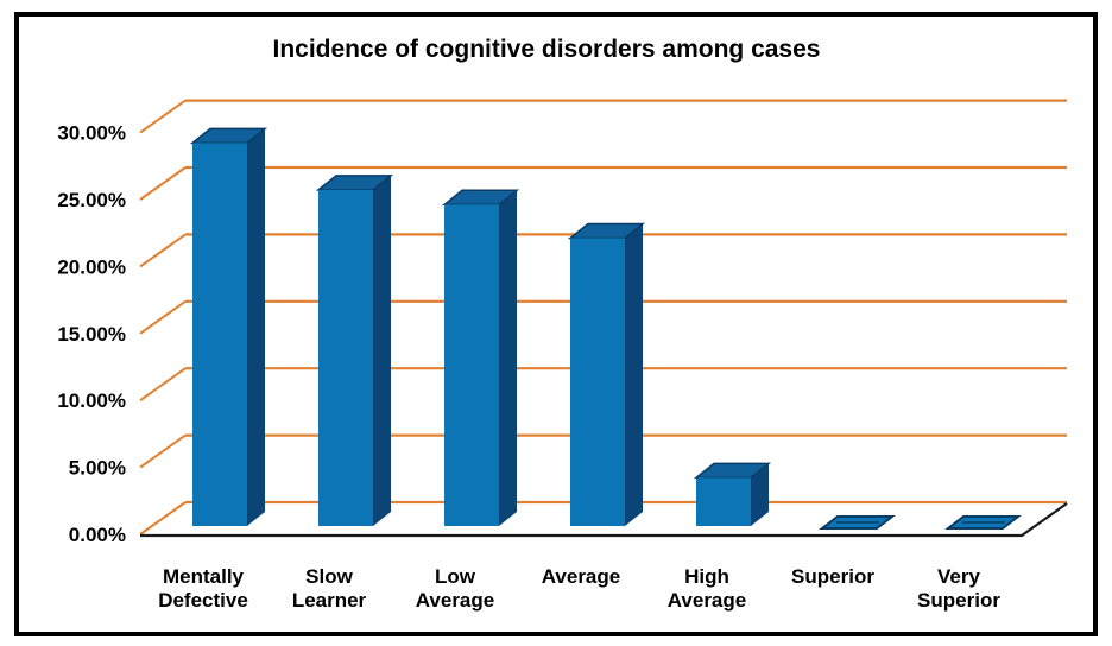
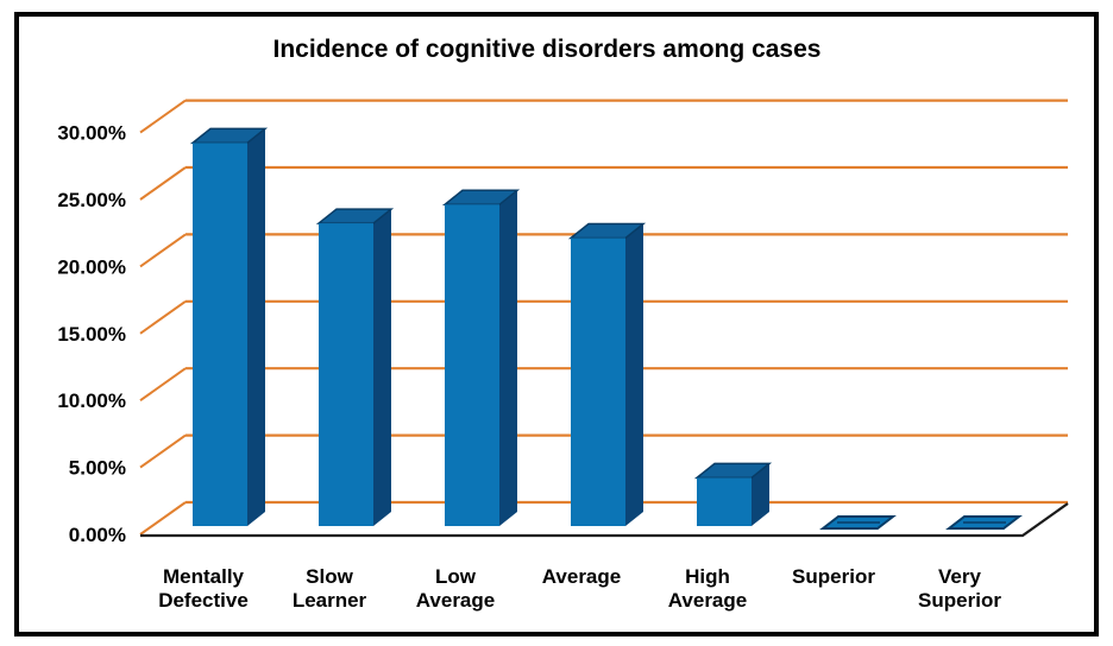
Slow Learner: 25.1% -> 22.6%
